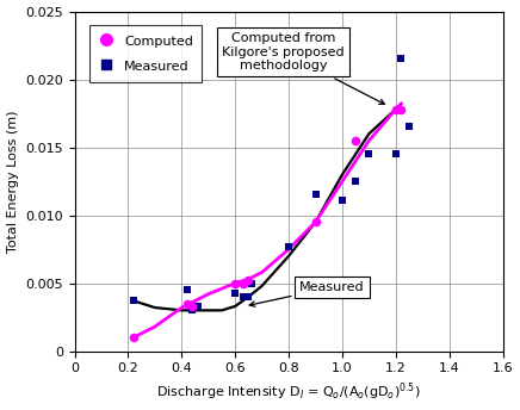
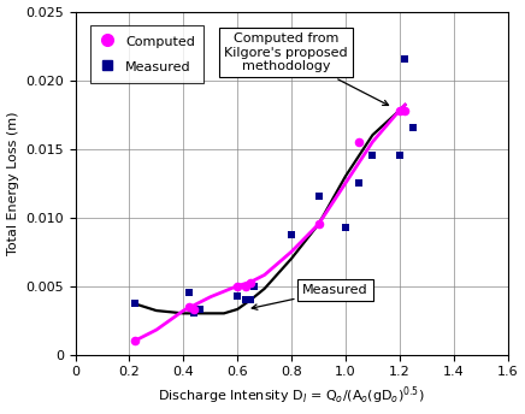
Measured/0.8: 0.0077 -> 0.0087
Measured/1.0: 0.0111 -> 0.0093
